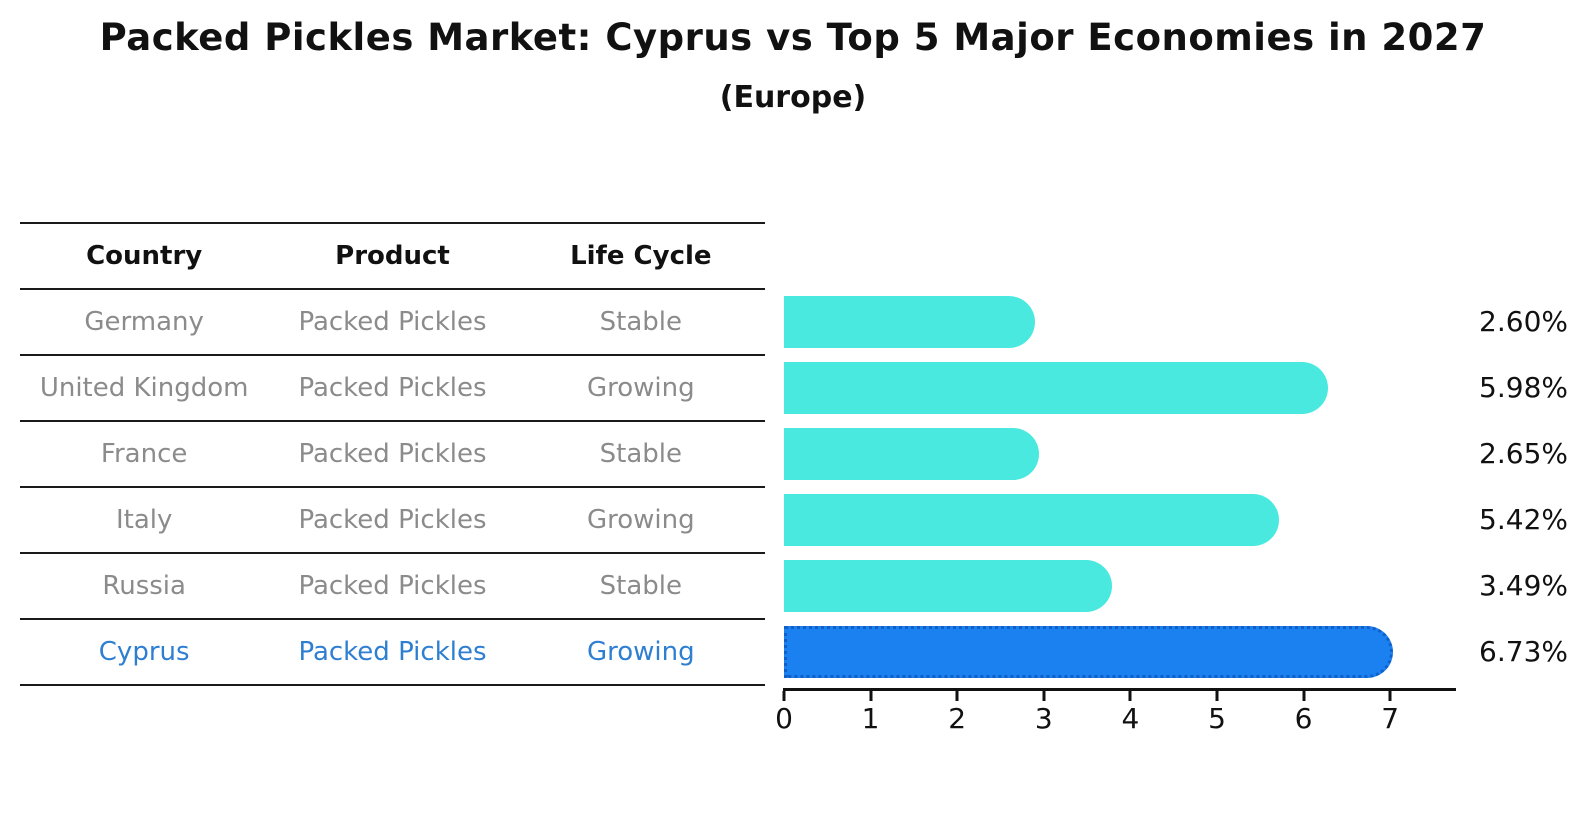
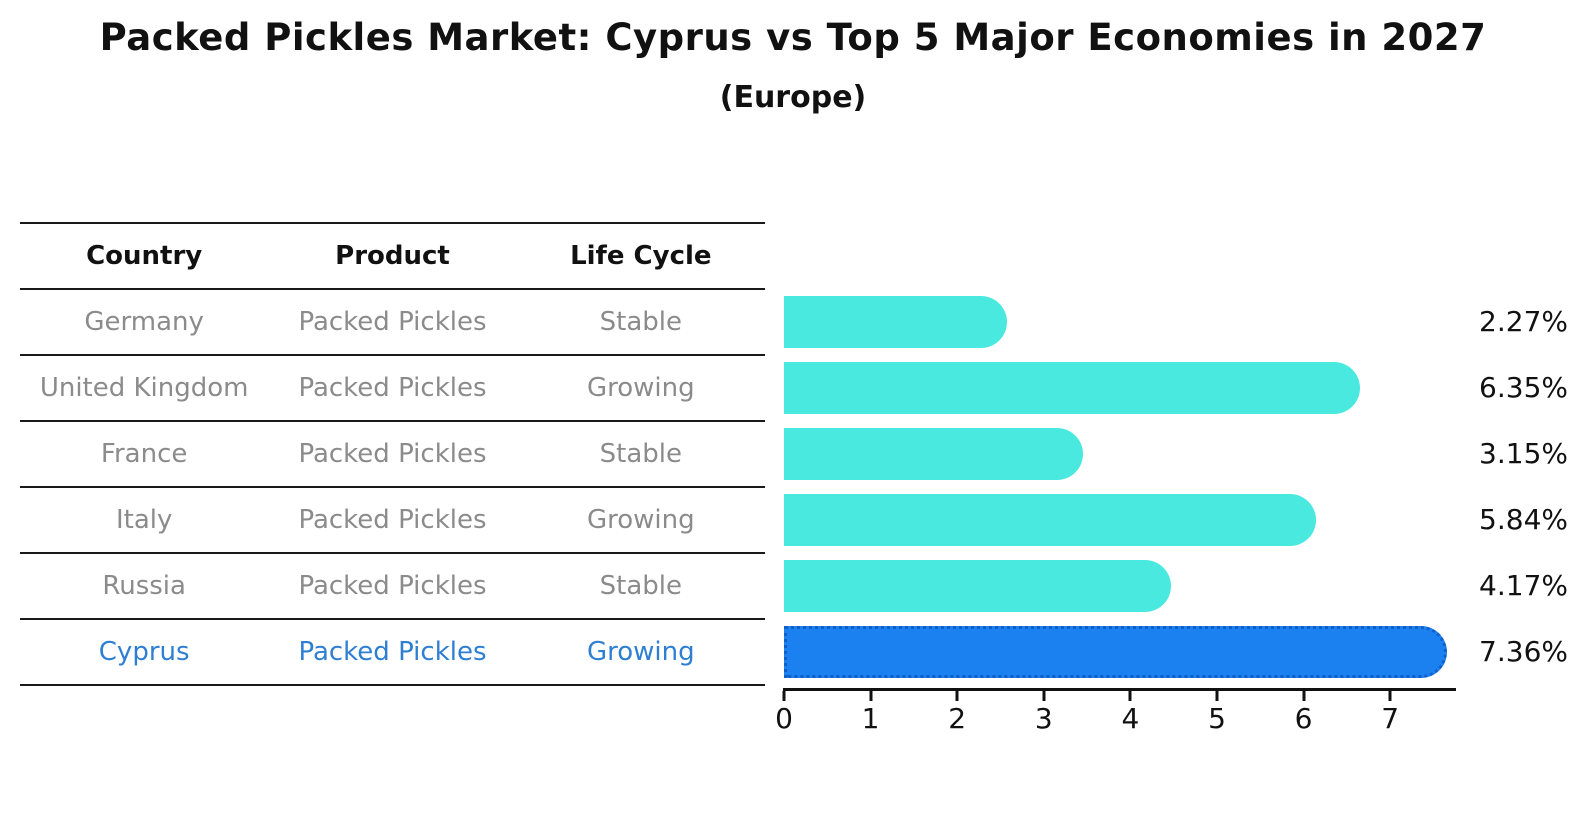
Germany: 2.60% -> 2.27%
United Kingdom: 5.98% -> 6.35%
France: 2.65% -> 3.15%
Italy: 5.42% -> 5.84%
Russia: 3.49% -> 4.17%
Cyprus: 6.73% -> 7.36%
